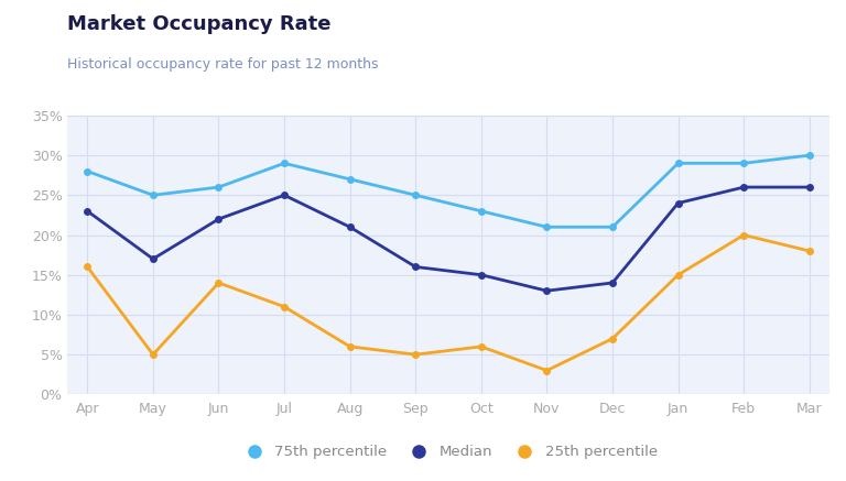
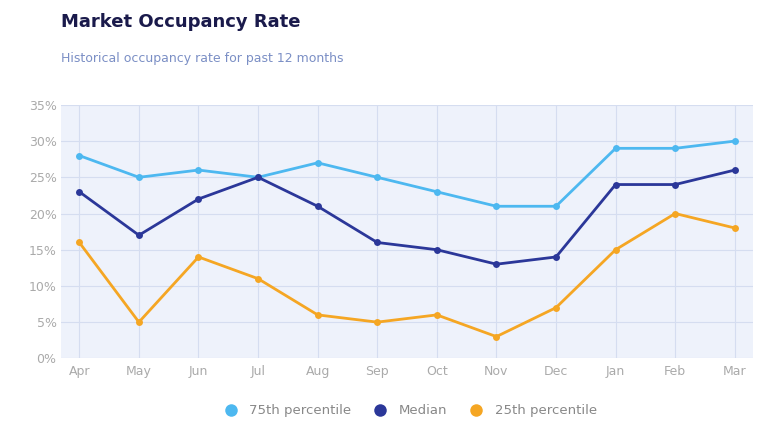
75th percentile/Jul: 29% -> 25%
Median/Feb: 26% -> 24%
